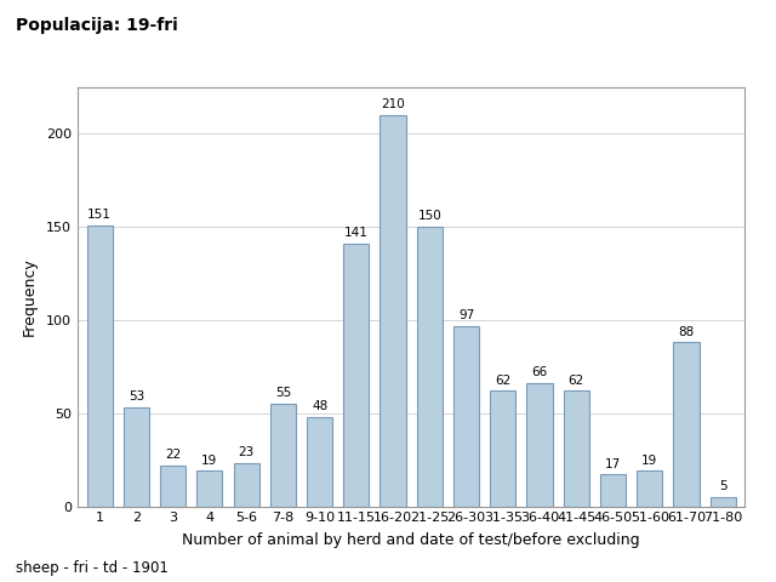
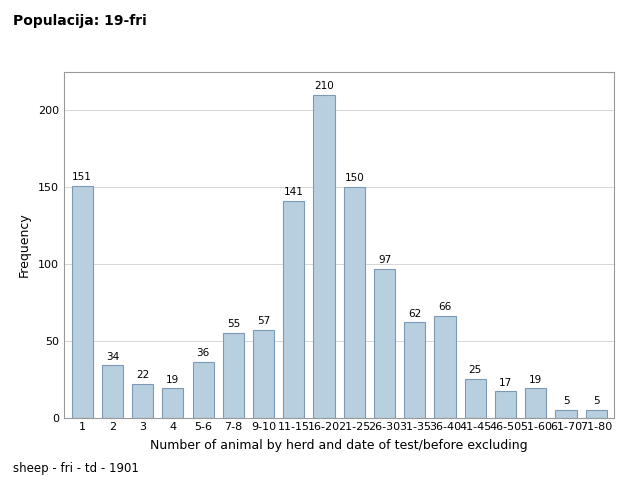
2: 53 -> 34
5-6: 23 -> 36
9-10: 48 -> 57
41-45: 62 -> 25
61-70: 88 -> 5
